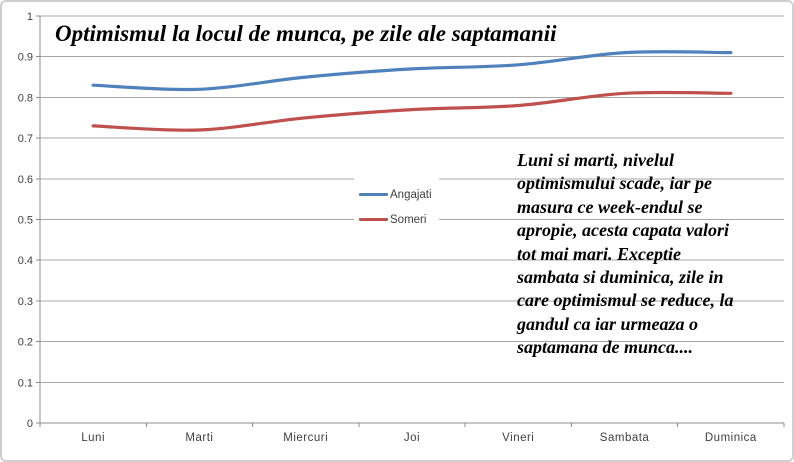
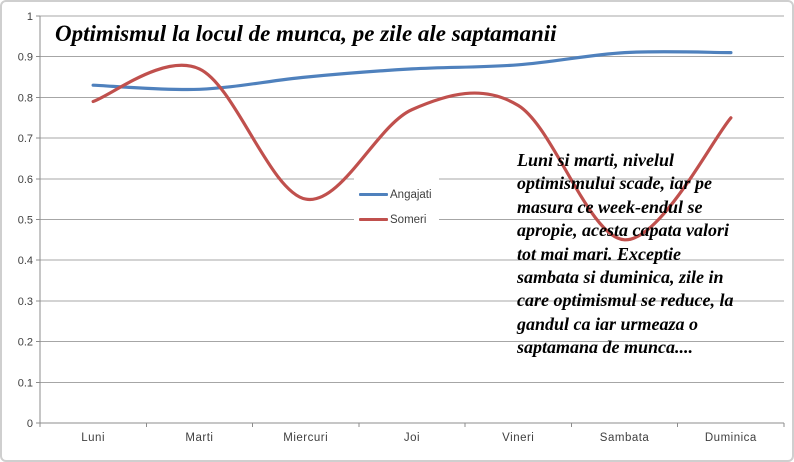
Someri/Luni: 0.73 -> 0.79
Someri/Marti: 0.72 -> 0.87
Someri/Miercuri: 0.75 -> 0.55
Someri/Sambata: 0.81 -> 0.45
Someri/Duminica: 0.81 -> 0.75
